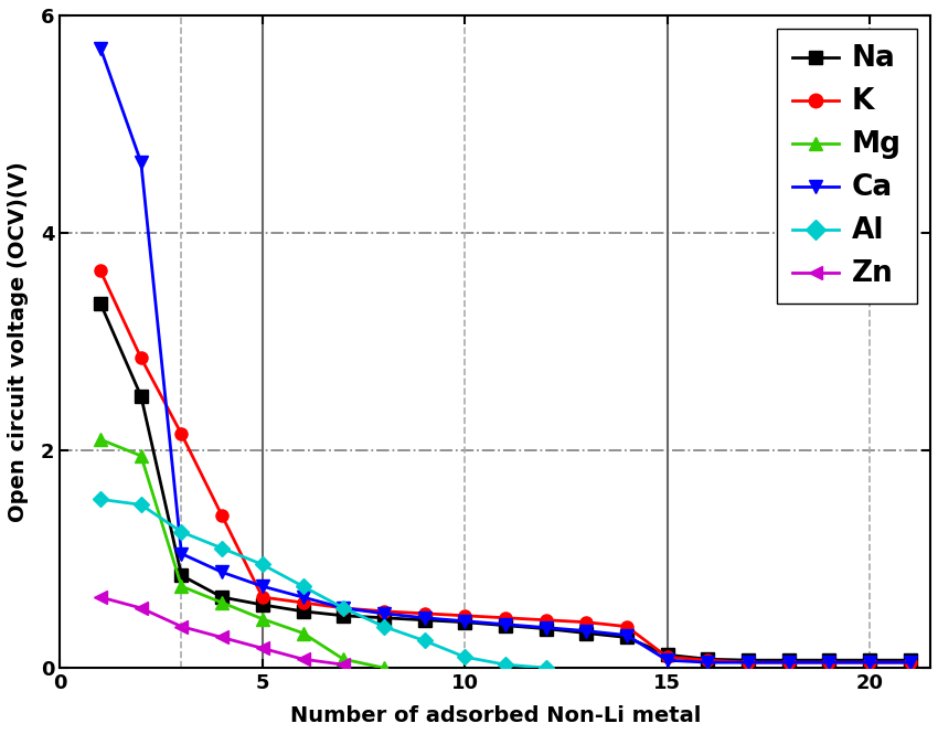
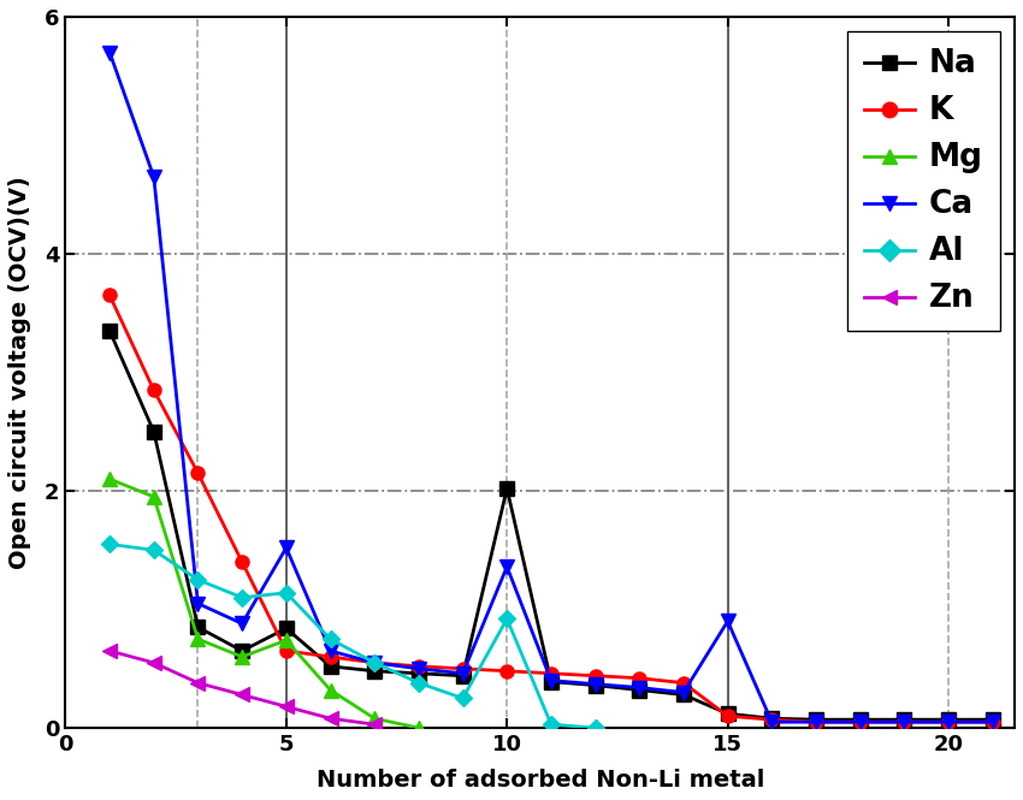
Na/5: 0.58 -> 0.84
Mg/5: 0.45 -> 0.74
Ca/5: 0.75 -> 1.52
Al/5: 0.95 -> 1.14
Na/10: 0.42 -> 2.02
Ca/10: 0.43 -> 1.36
Al/10: 0.10 -> 0.92
Ca/15: 0.07 -> 0.90
